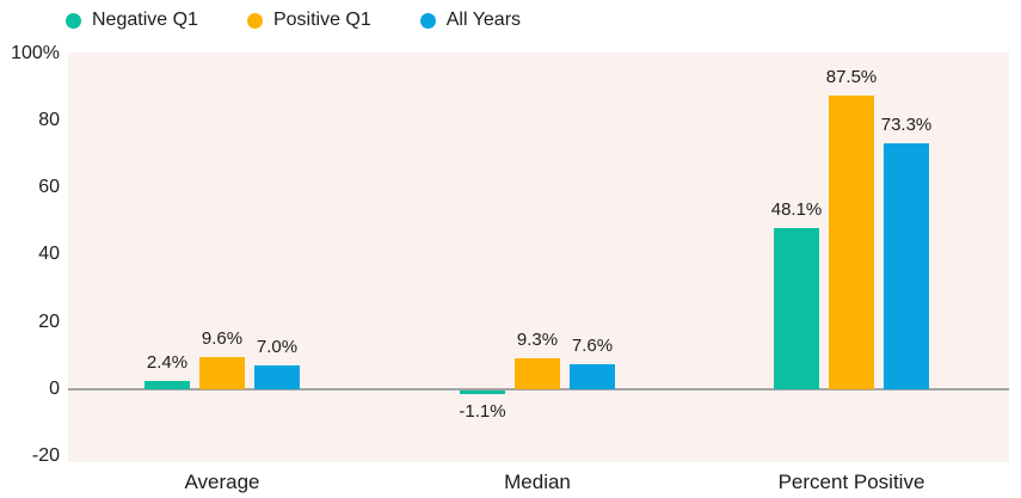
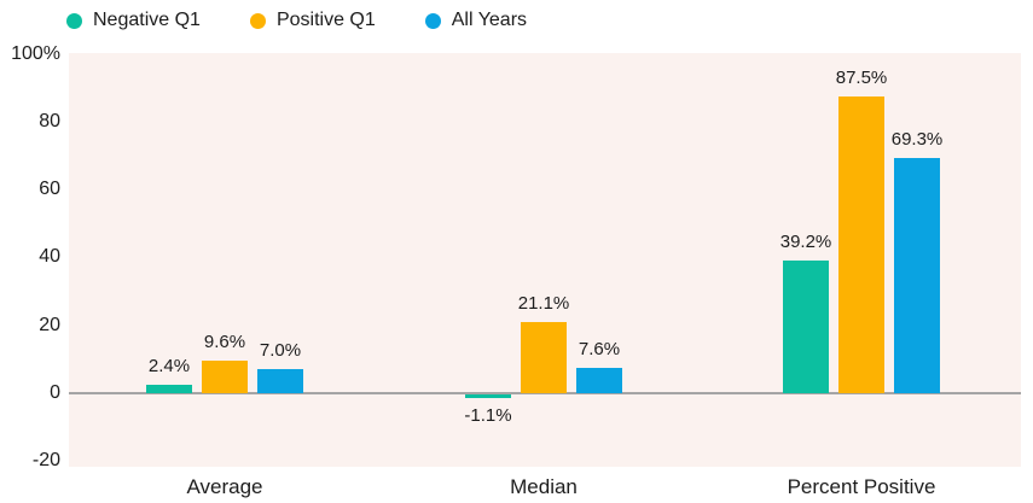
Positive Q1/Median: 9.3% -> 21.1%
Negative Q1/Percent Positive: 48.1% -> 39.2%
All Years/Percent Positive: 73.3% -> 69.3%
